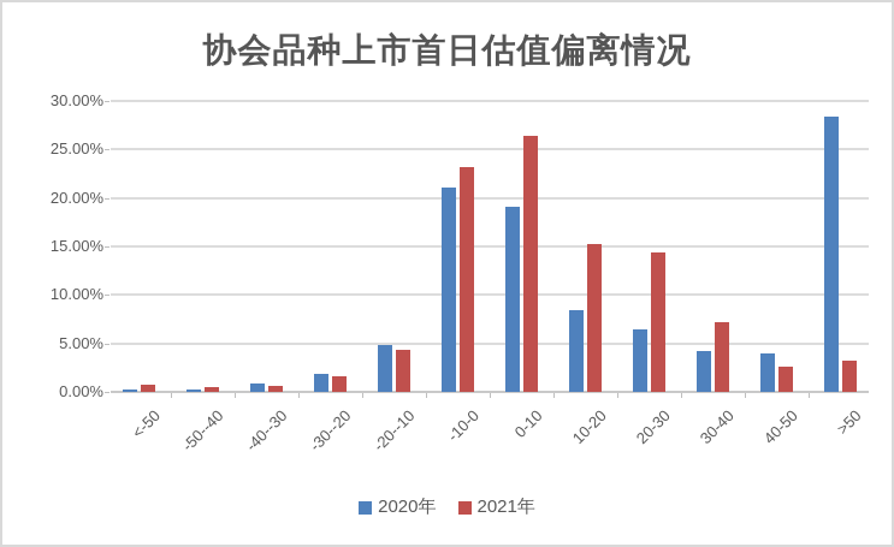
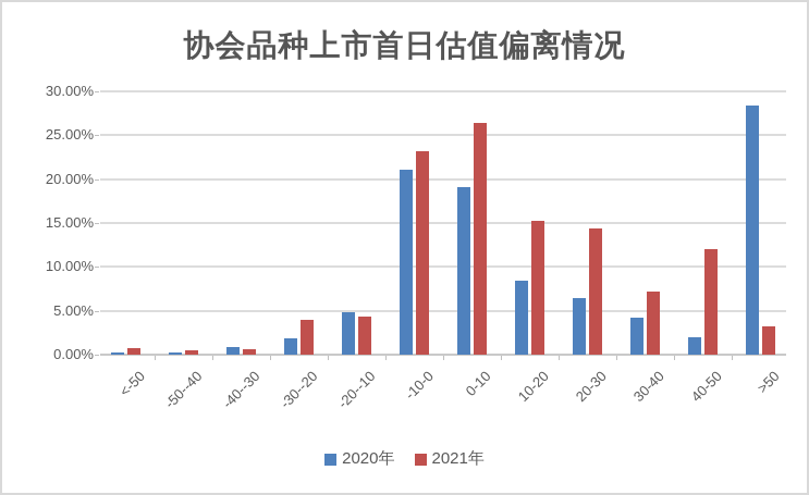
2021年/-30--20: 2% -> 4%
2020年/40-50: 4% -> 2%
2021年/40-50: 3% -> 12%
